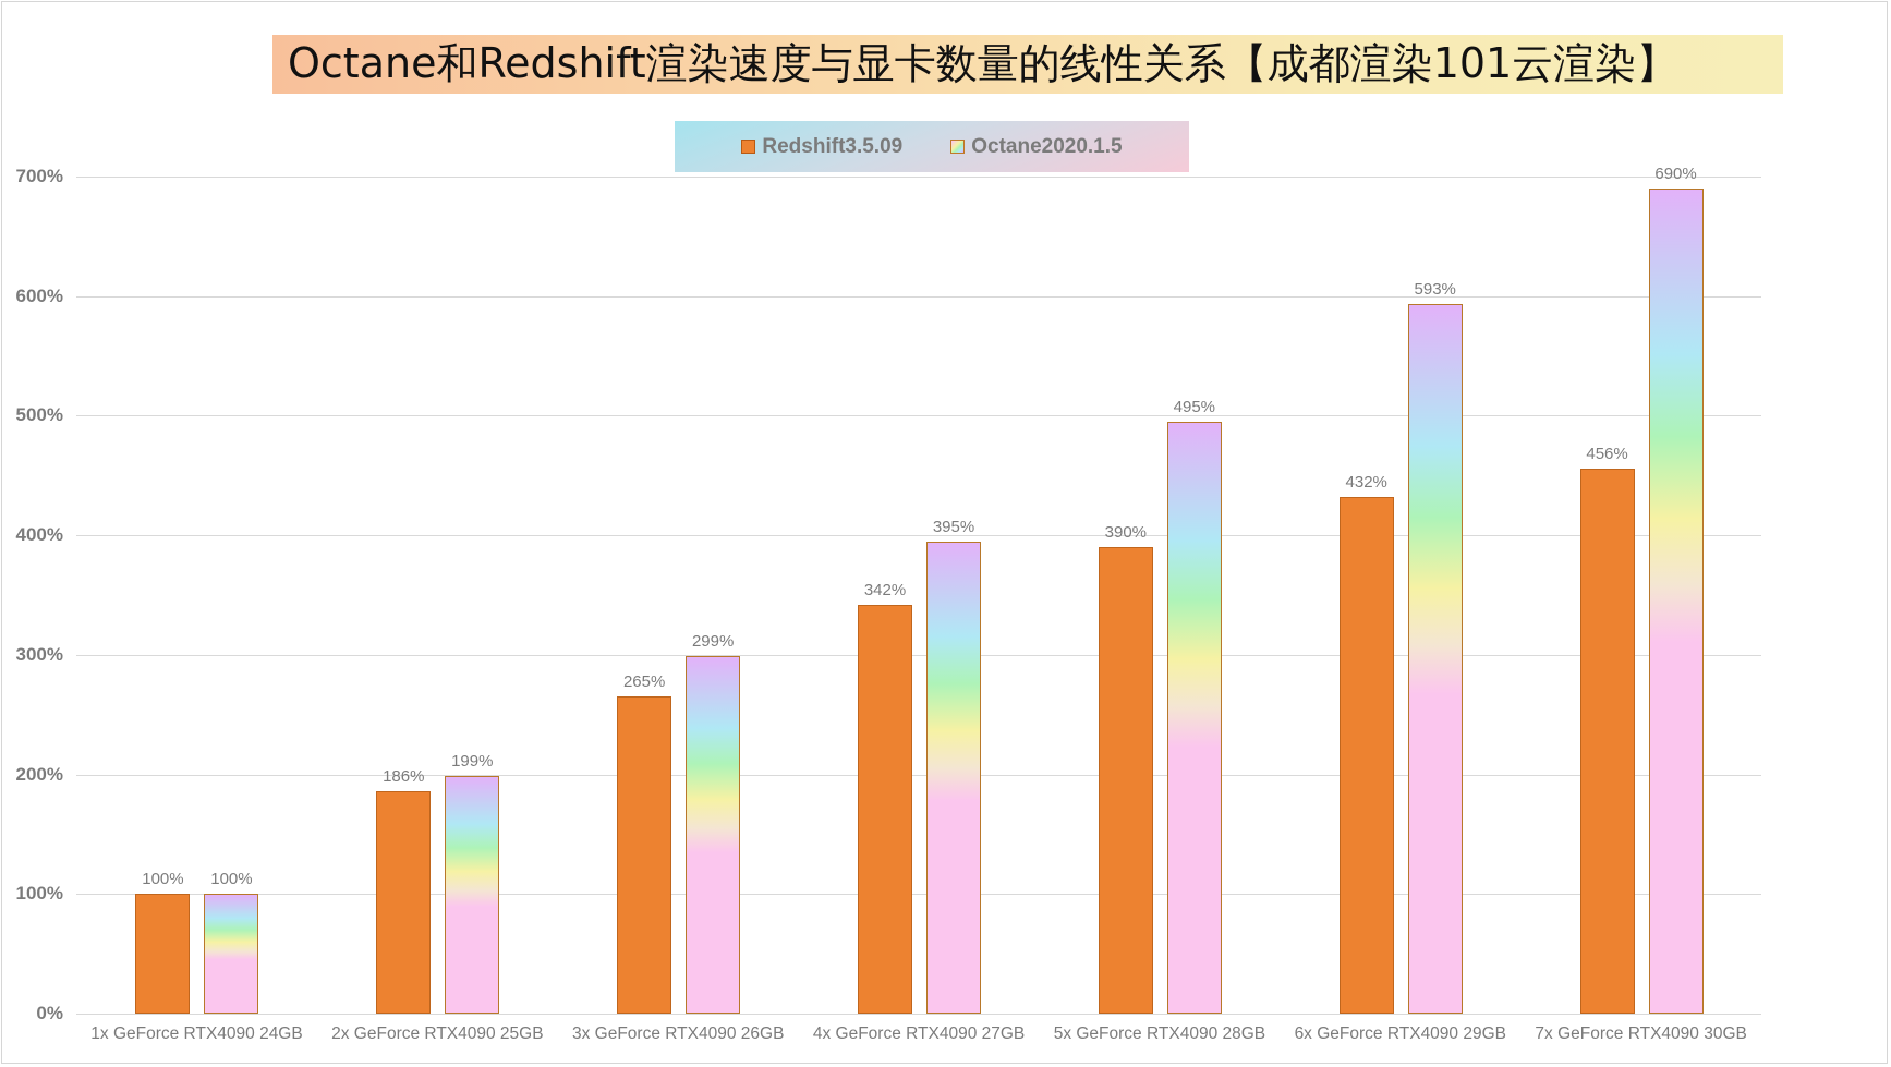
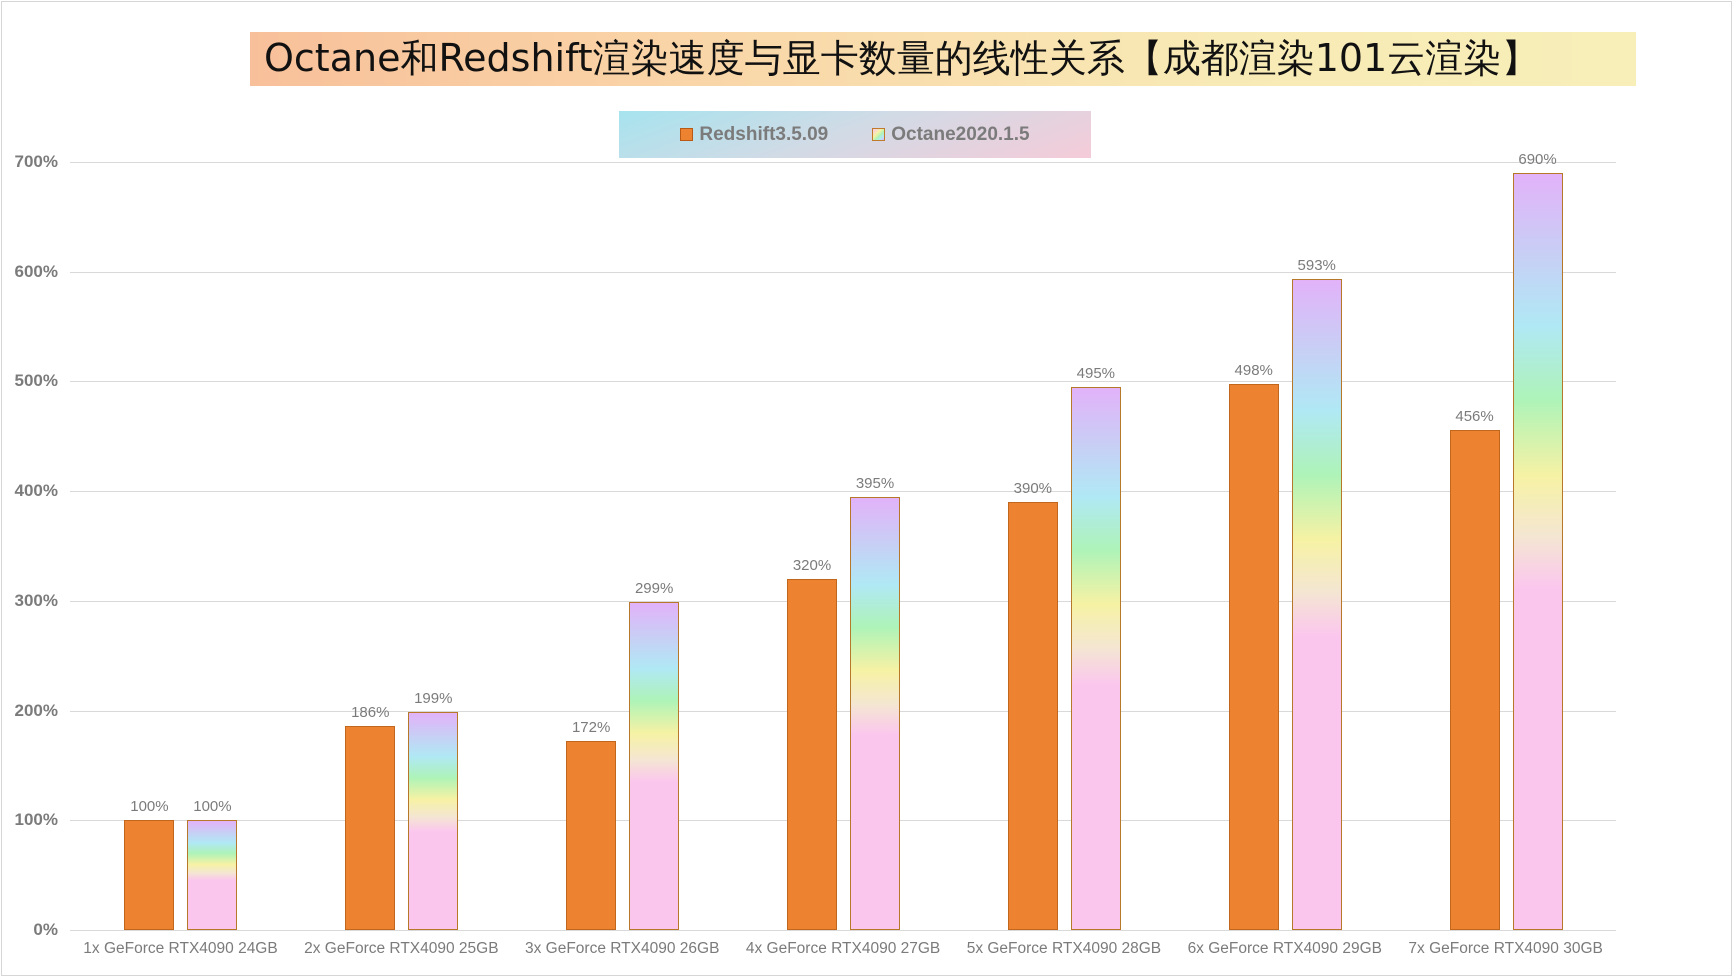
Redshift3.5.09/3x GeForce RTX4090 26GB: 265% -> 172%
Redshift3.5.09/4x GeForce RTX4090 27GB: 342% -> 320%
Redshift3.5.09/6x GeForce RTX4090 29GB: 432% -> 498%
